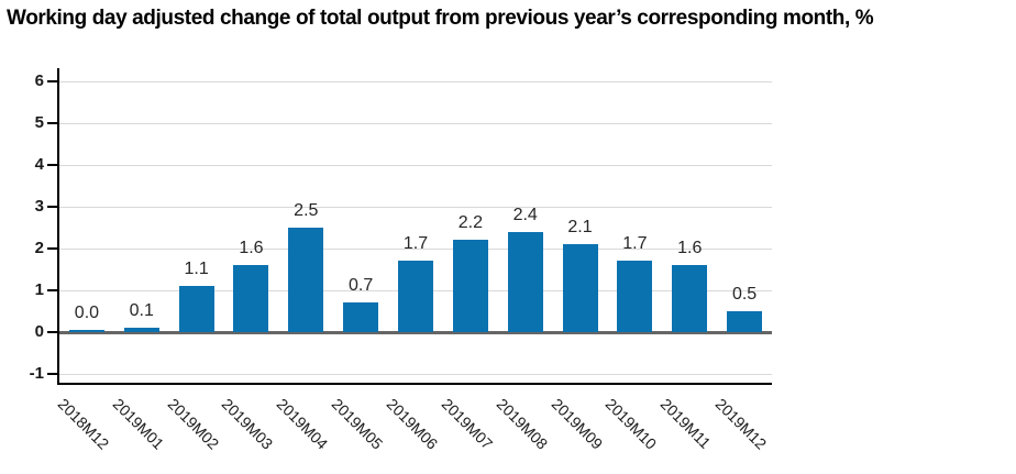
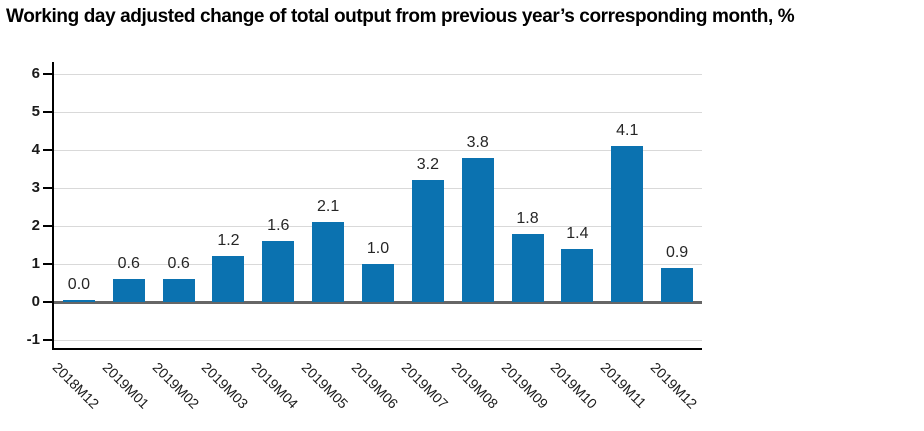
2019M01: 0.1 -> 0.6
2019M02: 1.1 -> 0.6
2019M03: 1.6 -> 1.2
2019M04: 2.5 -> 1.6
2019M05: 0.7 -> 2.1
2019M06: 1.7 -> 1.0
2019M07: 2.2 -> 3.2
2019M08: 2.4 -> 3.8
2019M09: 2.1 -> 1.8
2019M10: 1.7 -> 1.4
2019M11: 1.6 -> 4.1
2019M12: 0.5 -> 0.9
